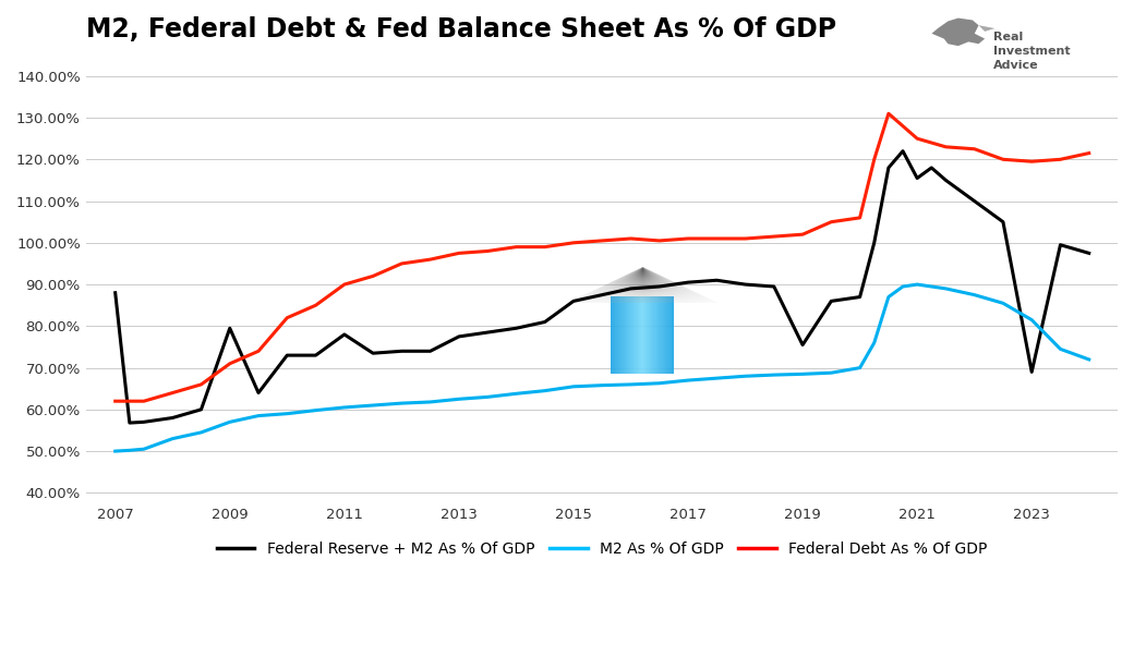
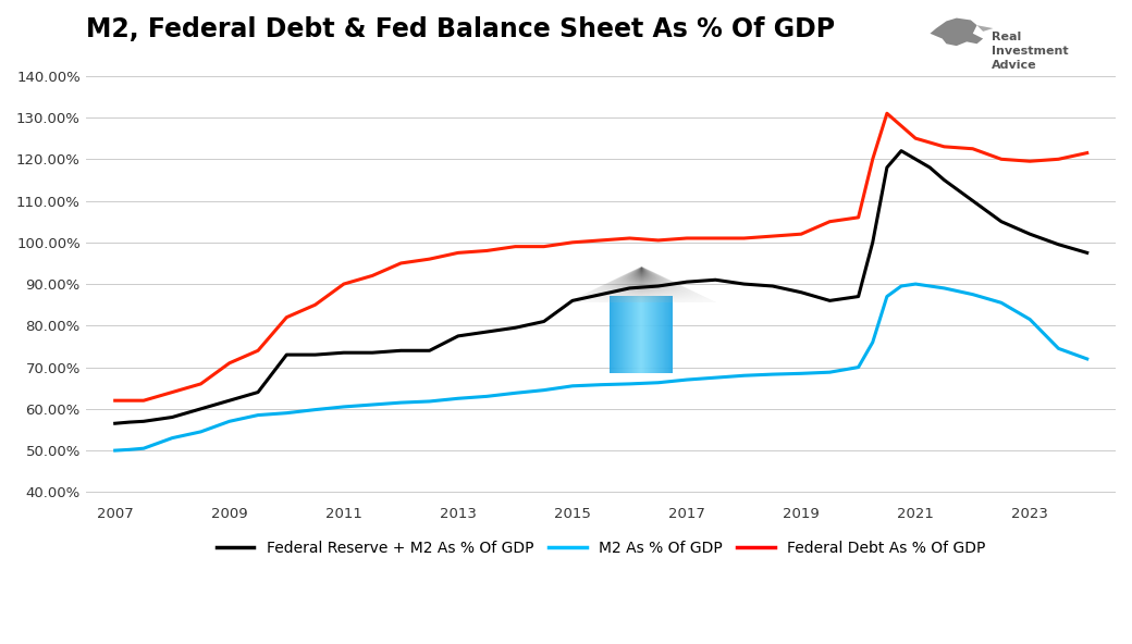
Federal Reserve + M2 As % Of GDP/2007: 88.0% -> 56.5%
Federal Reserve + M2 As % Of GDP/2009: 79.5% -> 62.0%
Federal Reserve + M2 As % Of GDP/2011: 78.0% -> 73.5%
Federal Reserve + M2 As % Of GDP/2019: 75.5% -> 88.0%
Federal Reserve + M2 As % Of GDP/2021: 115.5% -> 120.0%
Federal Reserve + M2 As % Of GDP/2023: 69.0% -> 102.0%
